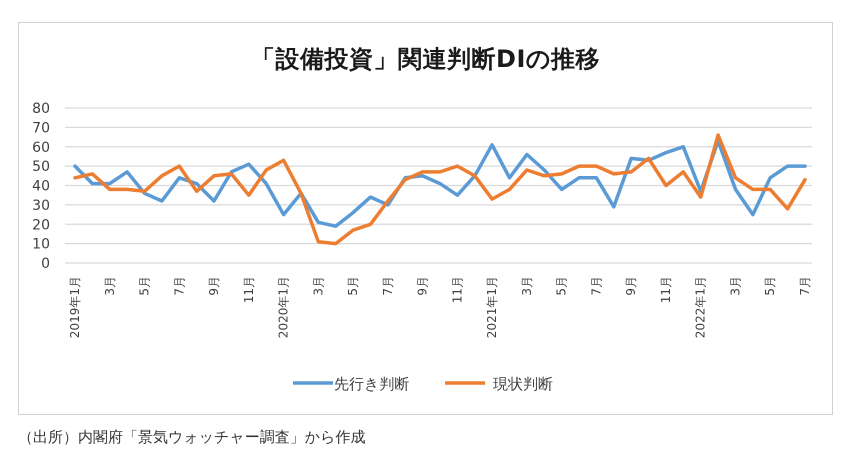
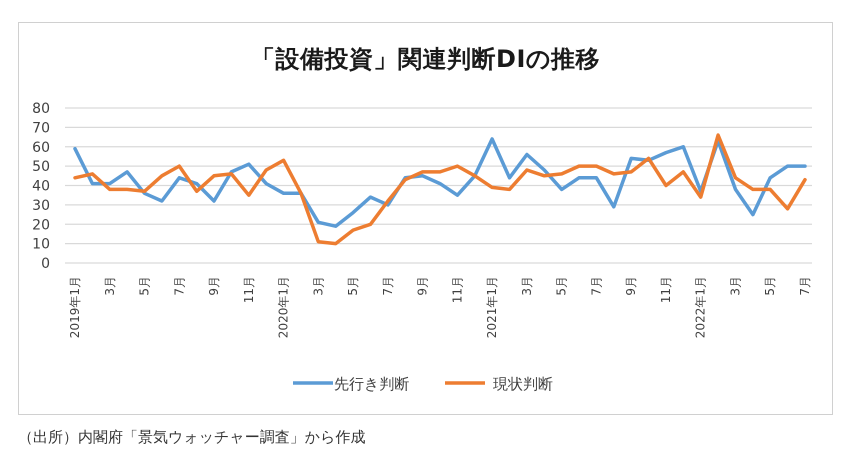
先行き判断/2019年1月: 50 -> 59
先行き判断/2020年1月: 25 -> 36
先行き判断/2021年1月: 61 -> 64
現状判断/2021年1月: 33 -> 39
